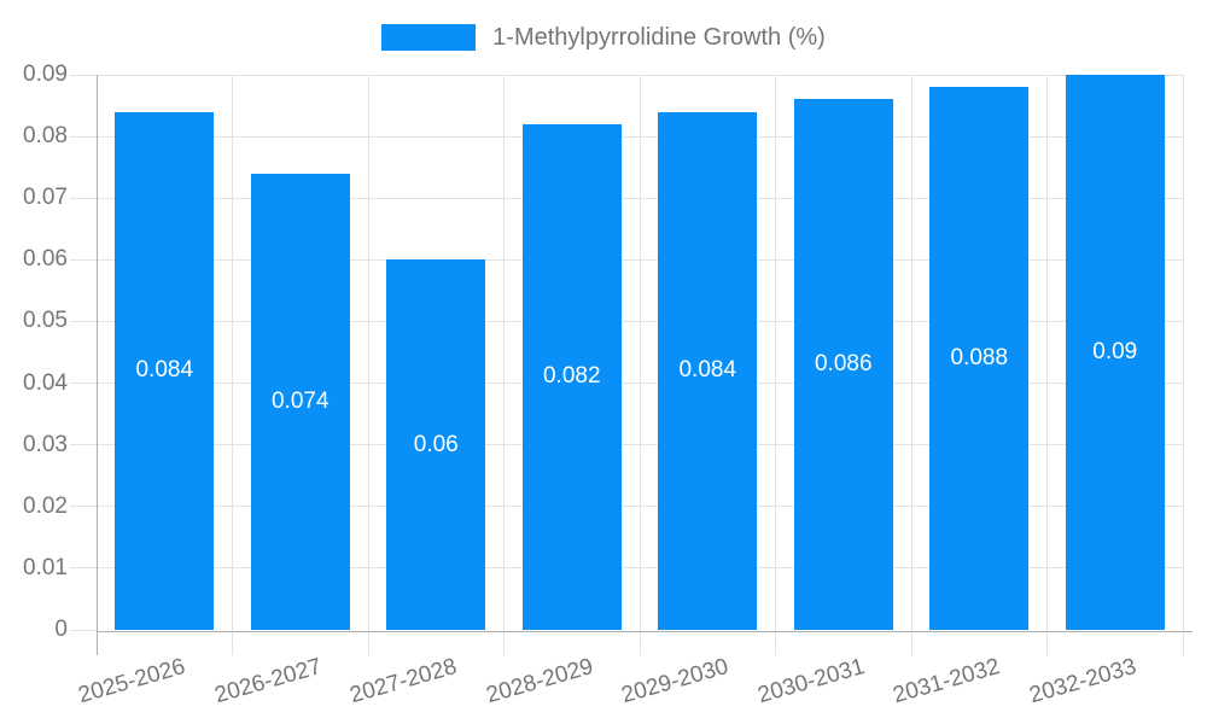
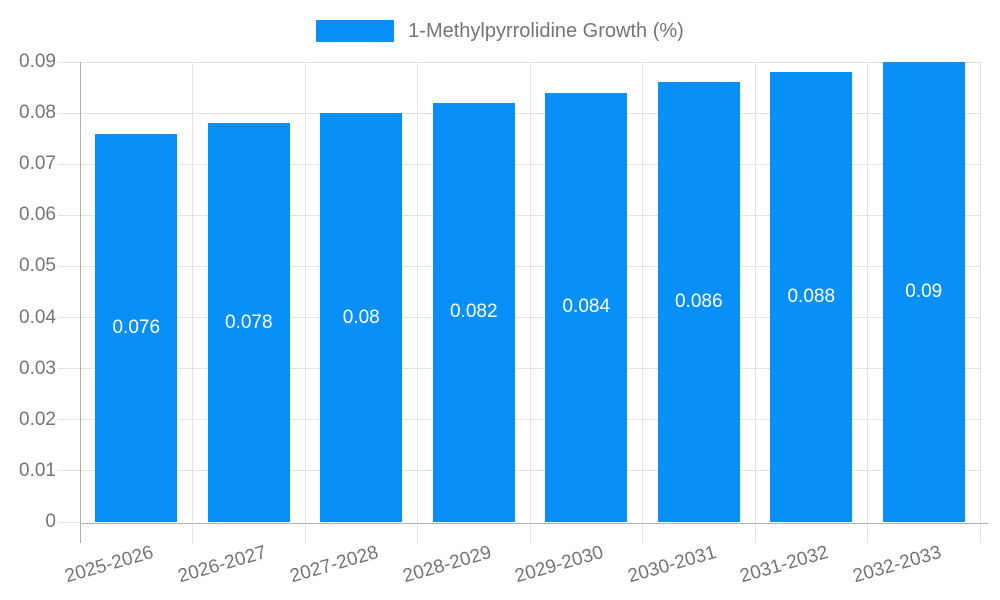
2025-2026: 0.084 -> 0.076
2026-2027: 0.074 -> 0.078
2027-2028: 0.06 -> 0.08
